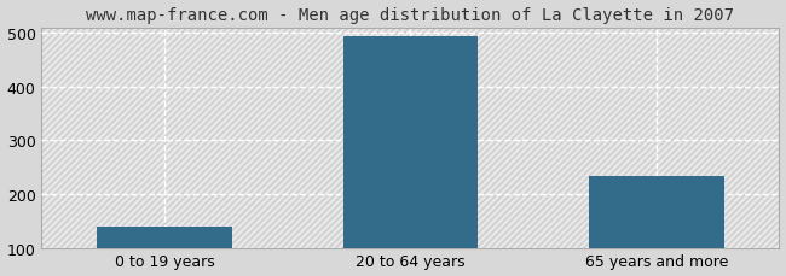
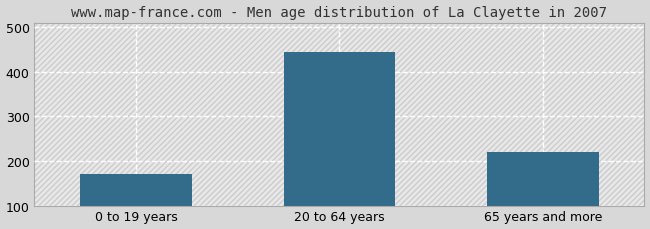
0 to 19 years: 140 -> 170
20 to 64 years: 493 -> 445
65 years and more: 233 -> 220
